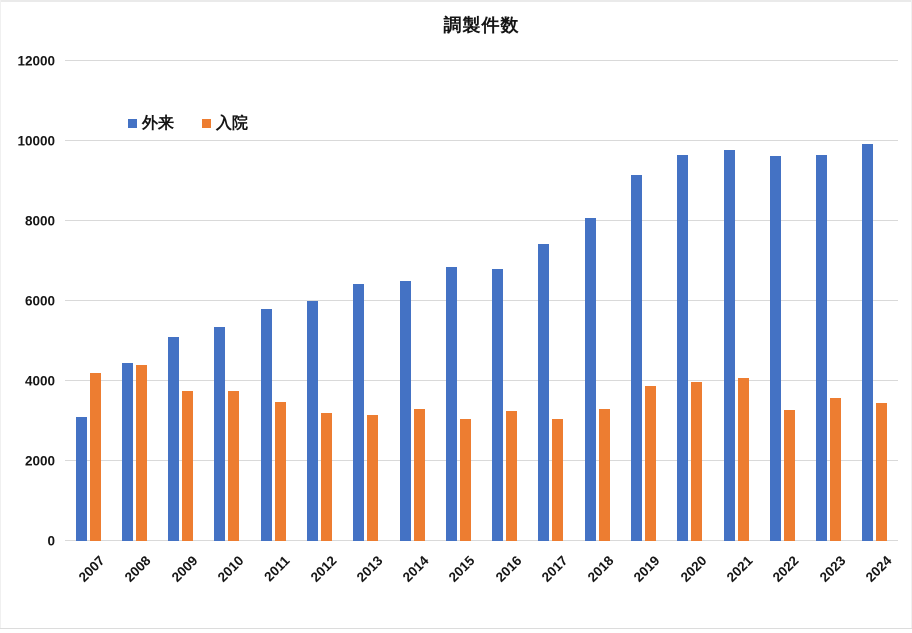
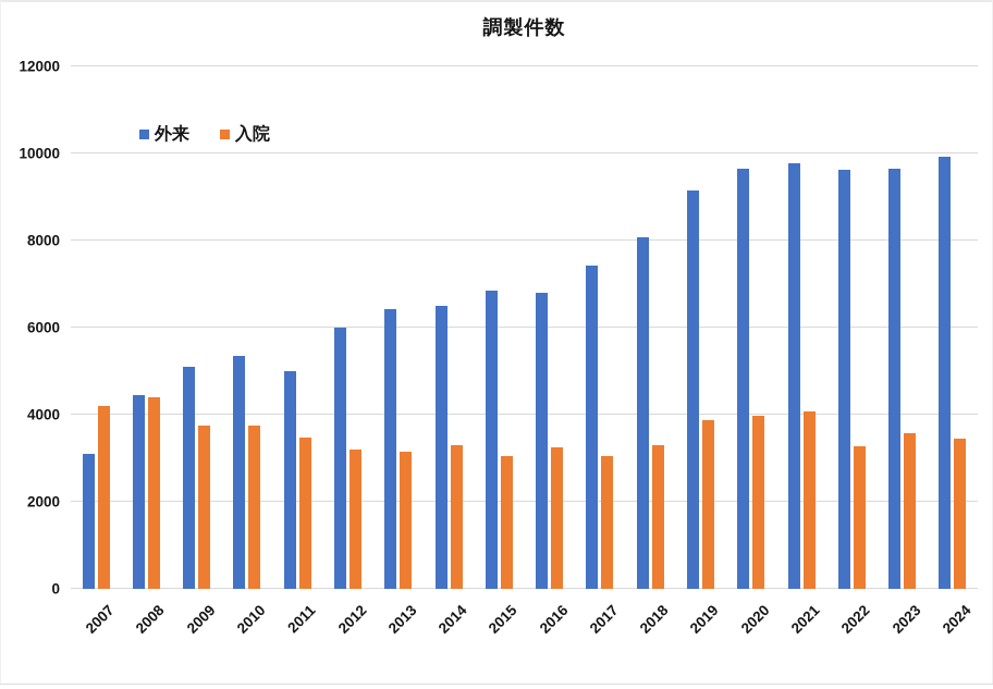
外来/2011: 5800 -> 5000
